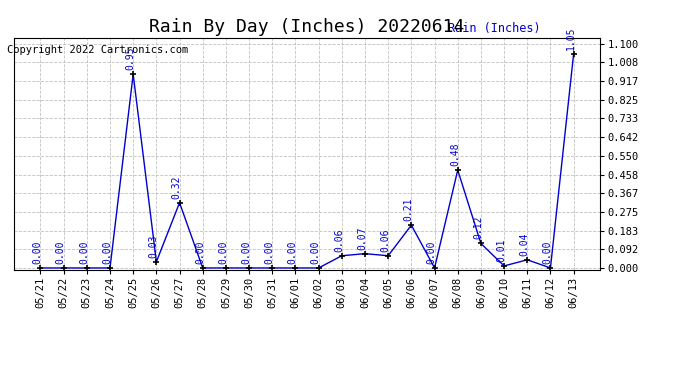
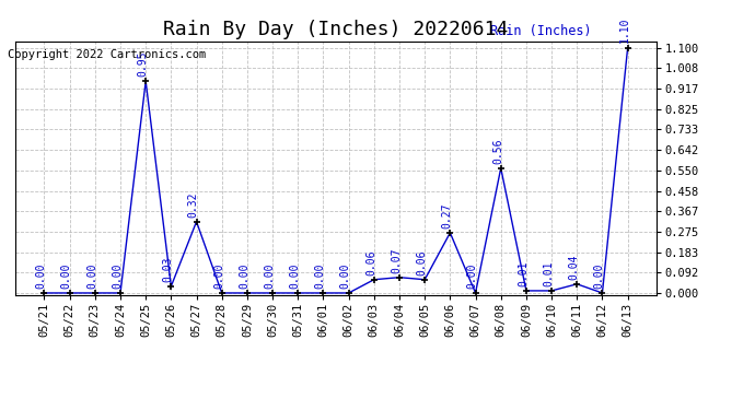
06/06: 0.21 -> 0.27
06/08: 0.48 -> 0.56
06/09: 0.12 -> 0.01
06/13: 1.05 -> 1.10
